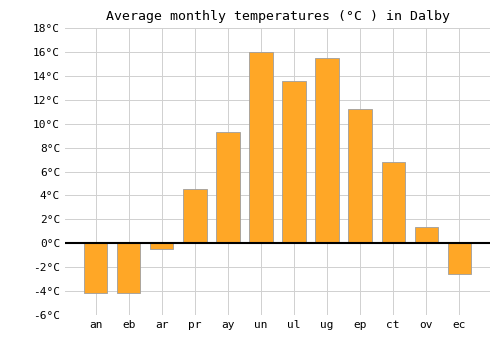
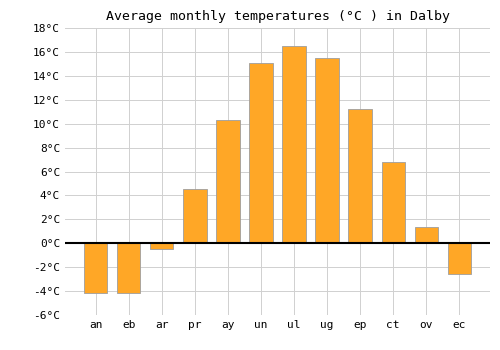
ay: 9.3°C -> 10.3°C
un: 16.0°C -> 15.1°C
ul: 13.6°C -> 16.5°C
